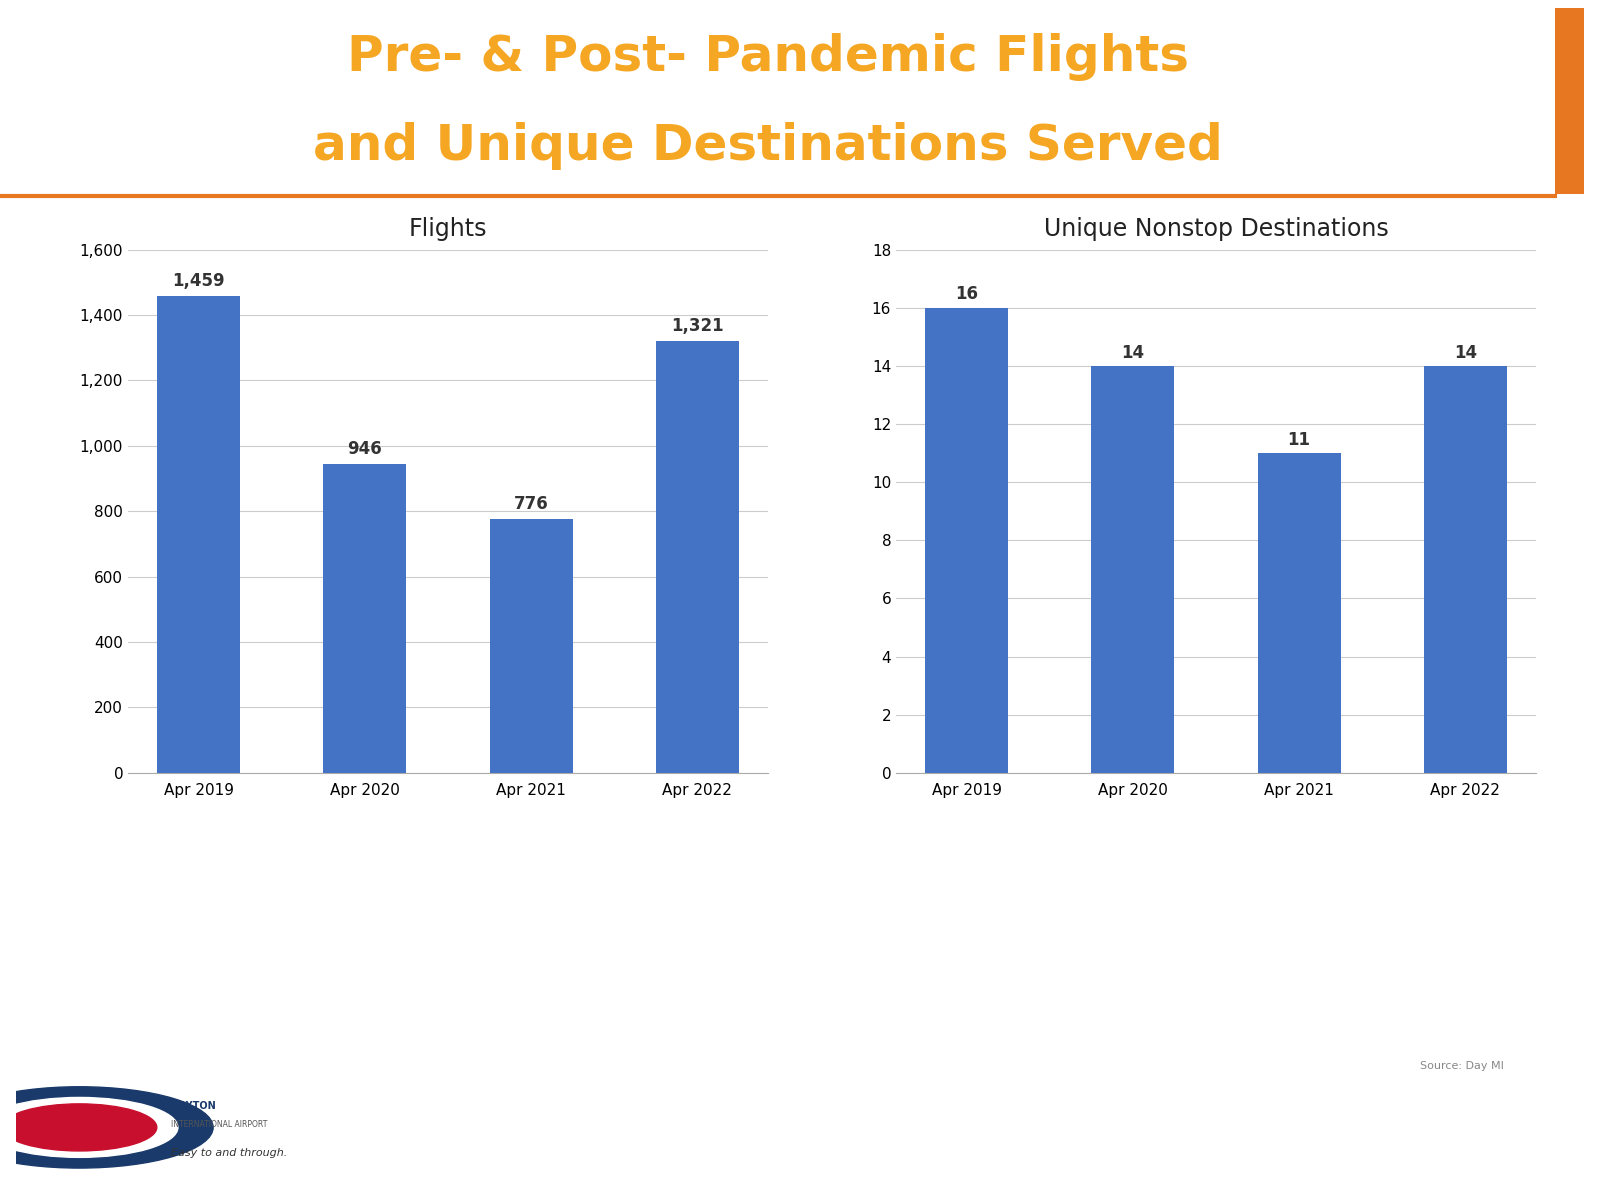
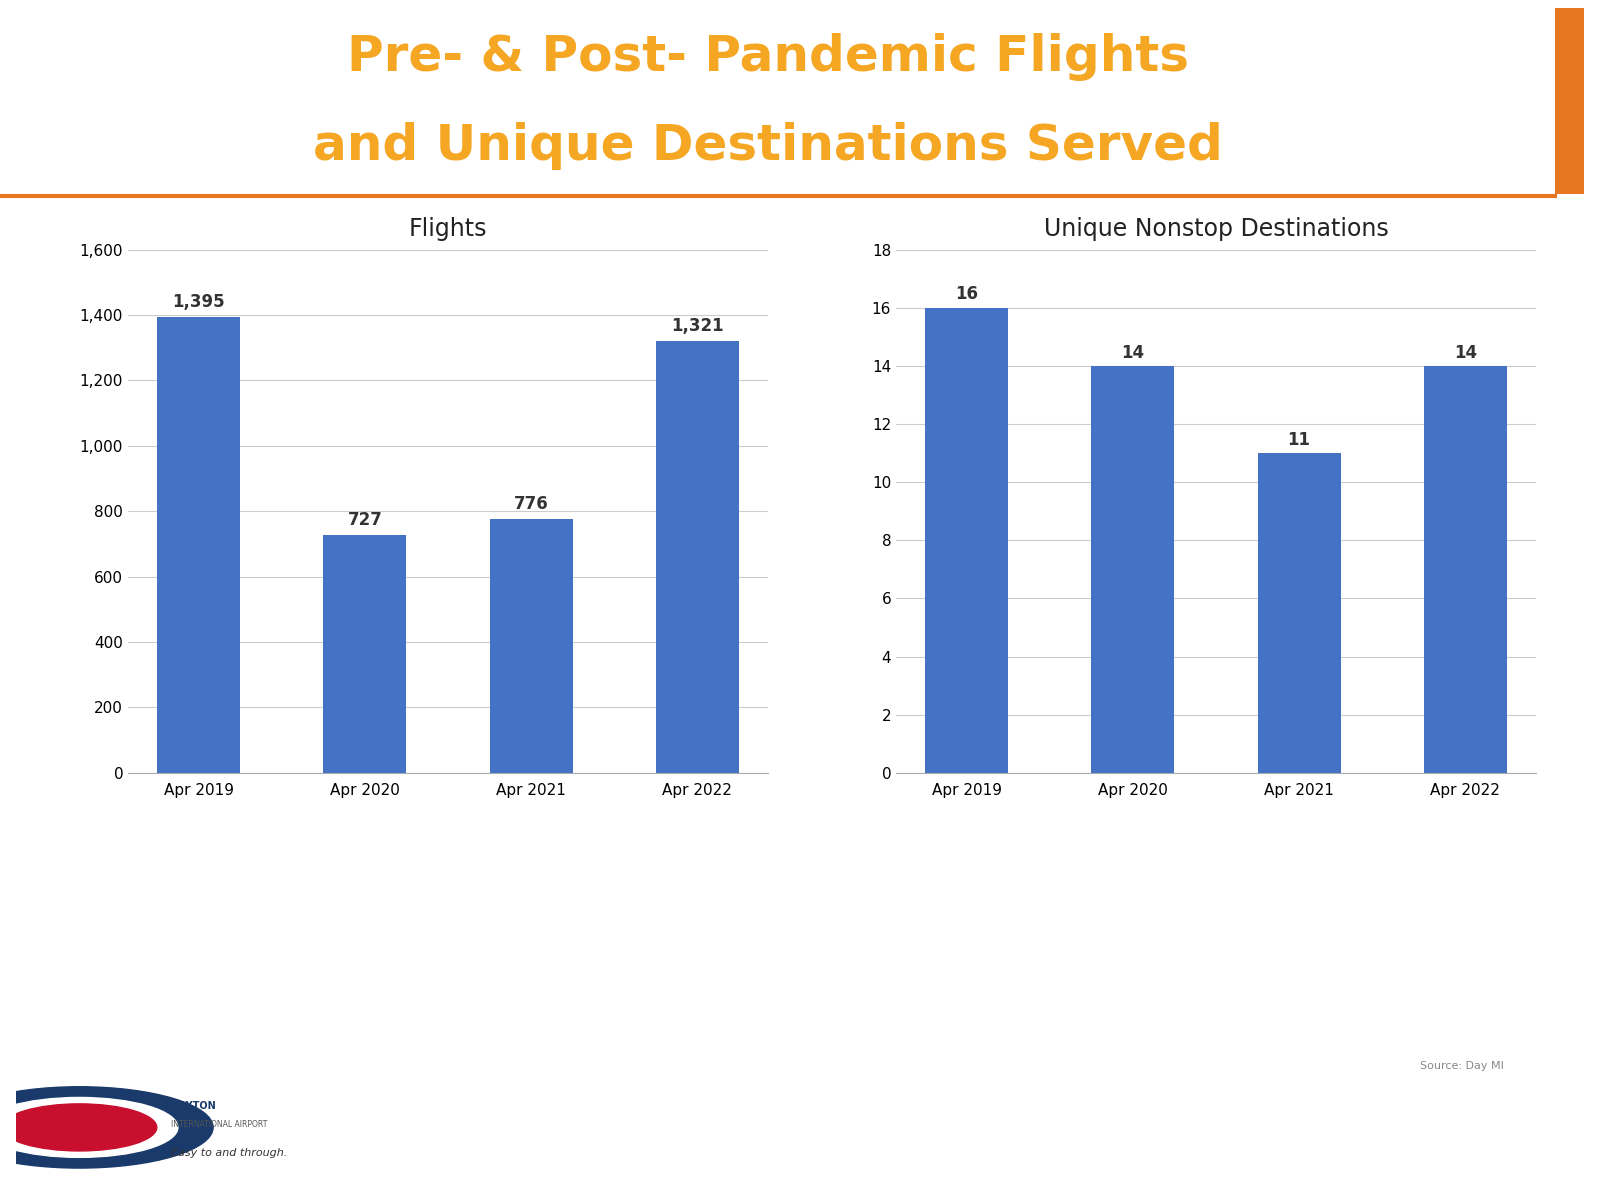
Flights/Apr 2019: 1,459 -> 1,395
Flights/Apr 2020: 946 -> 727
